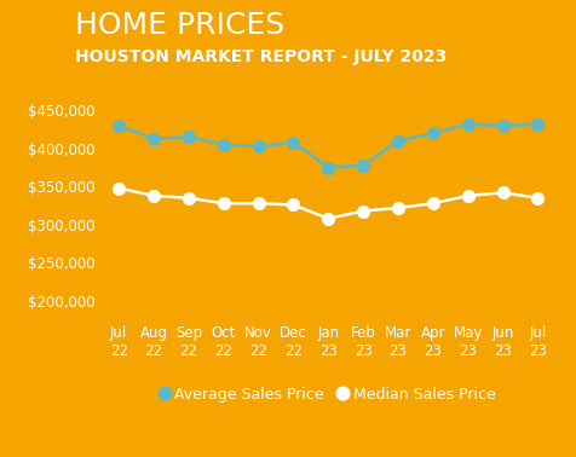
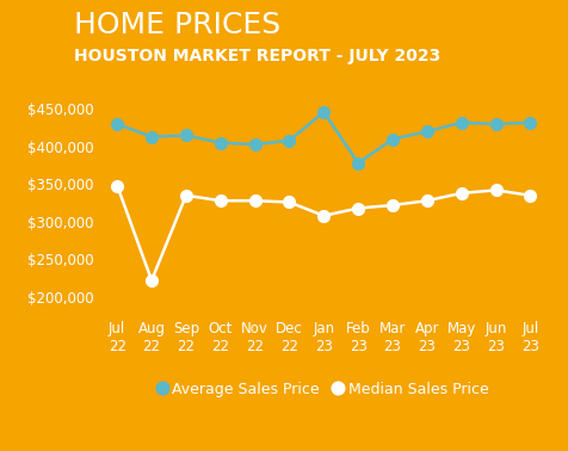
Median Sales Price/Aug 22: $338,000 -> $222,000
Average Sales Price/Jan 23: $375,000 -> $446,000
